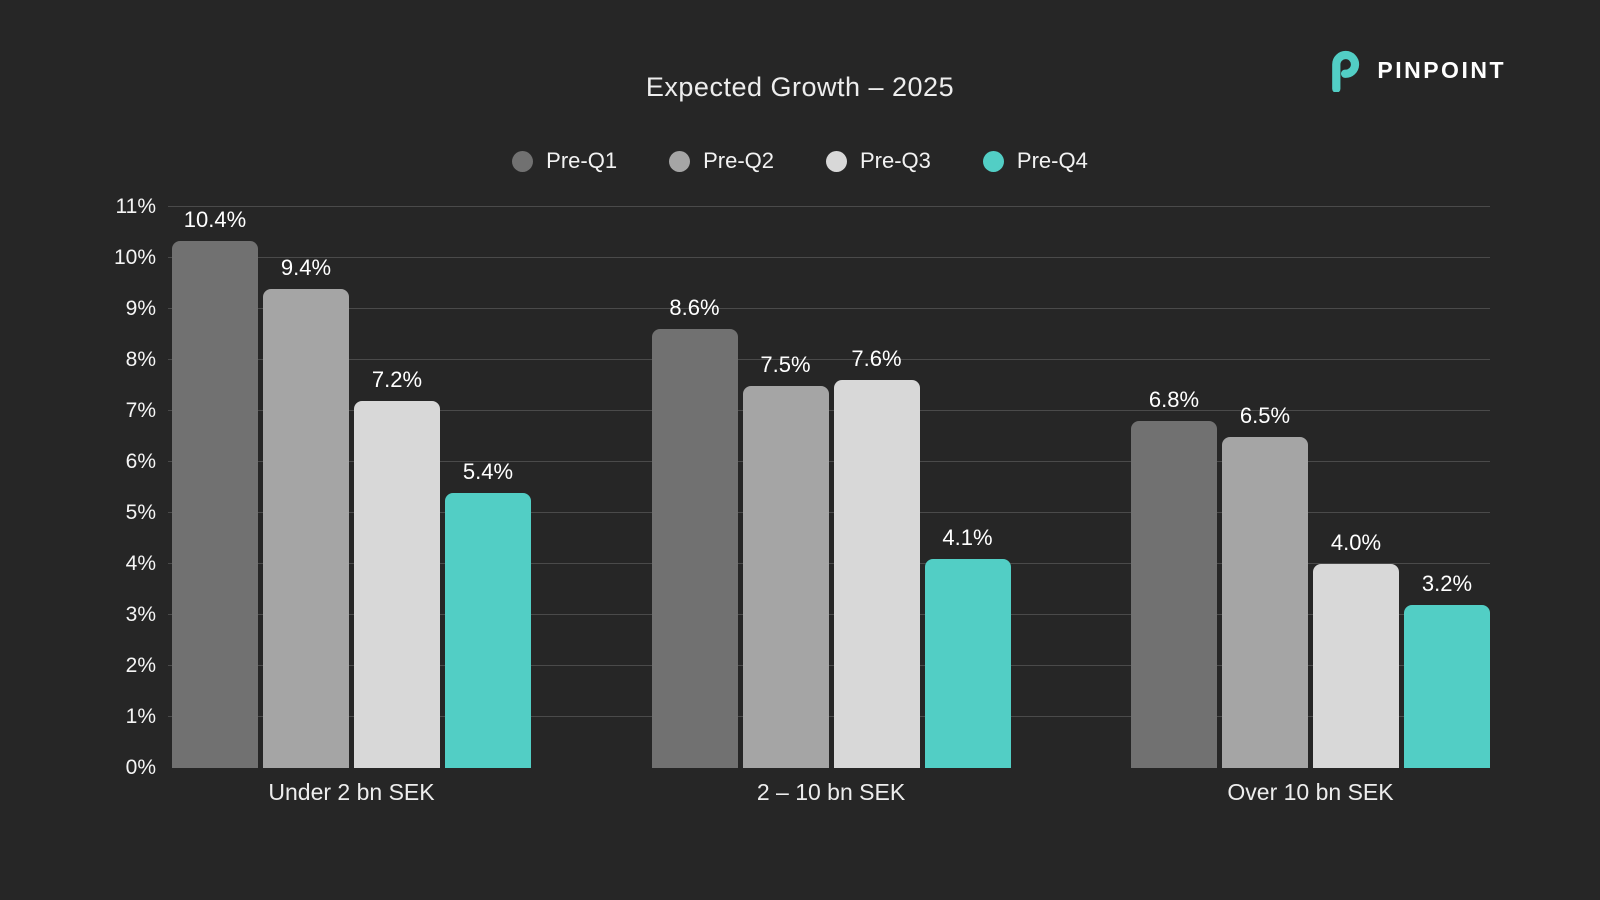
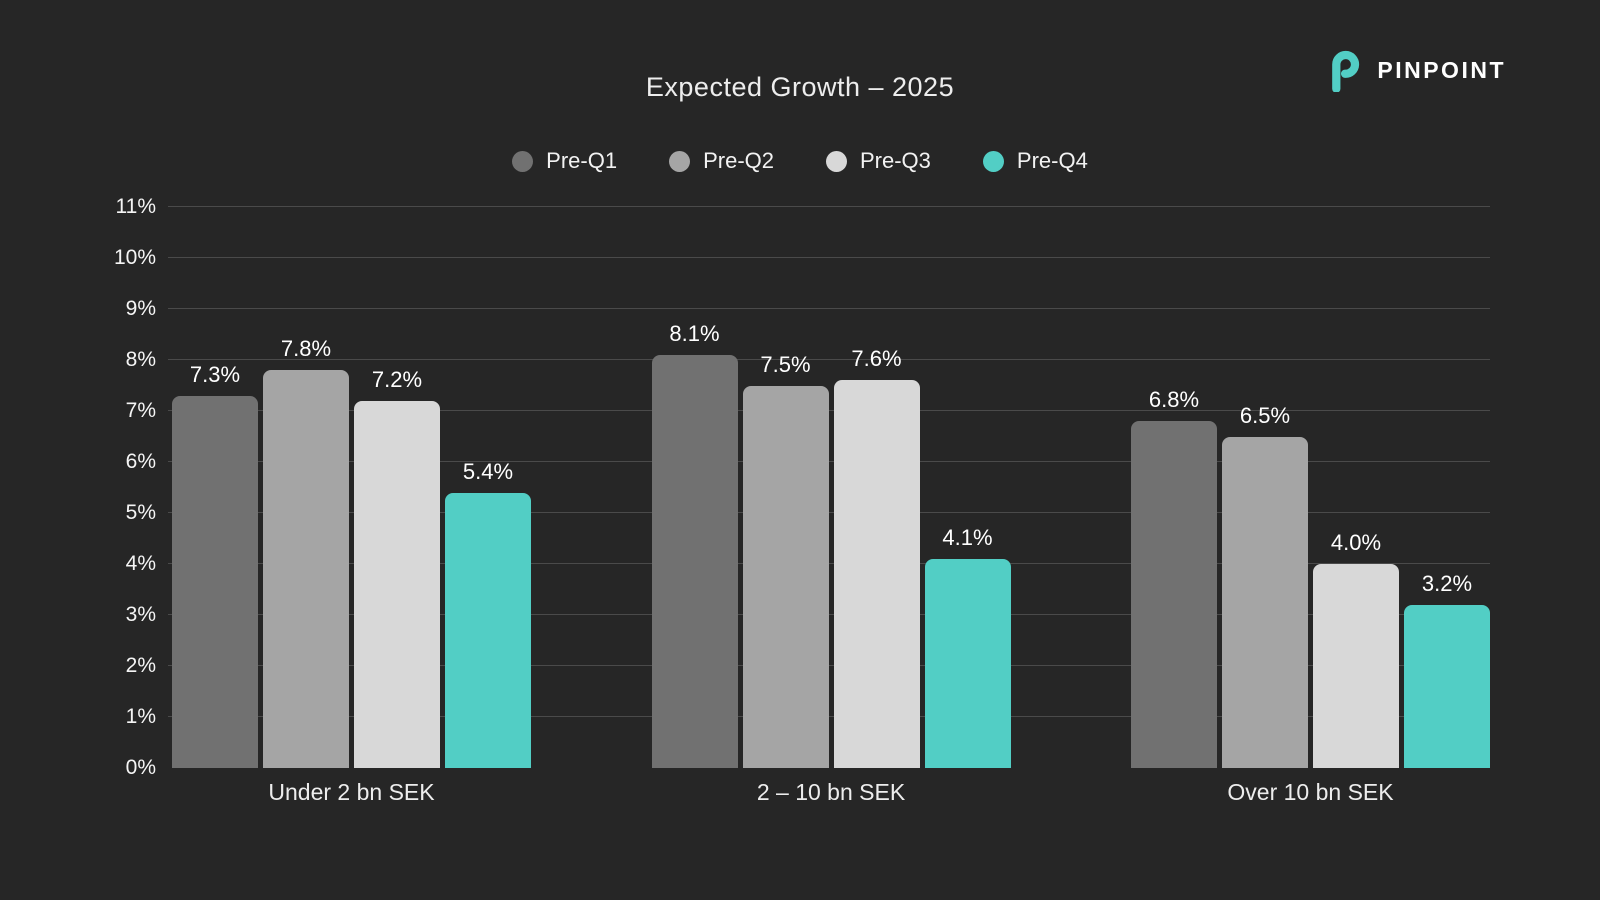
Pre-Q1/Under 2 bn SEK: 10.4% -> 7.3%
Pre-Q2/Under 2 bn SEK: 9.4% -> 7.8%
Pre-Q1/2 – 10 bn SEK: 8.6% -> 8.1%
